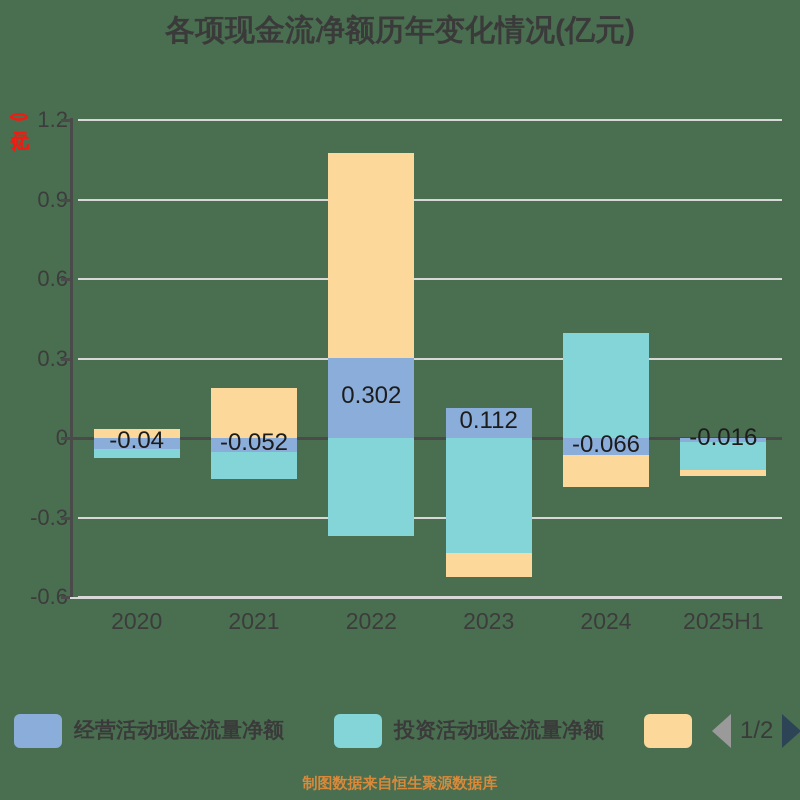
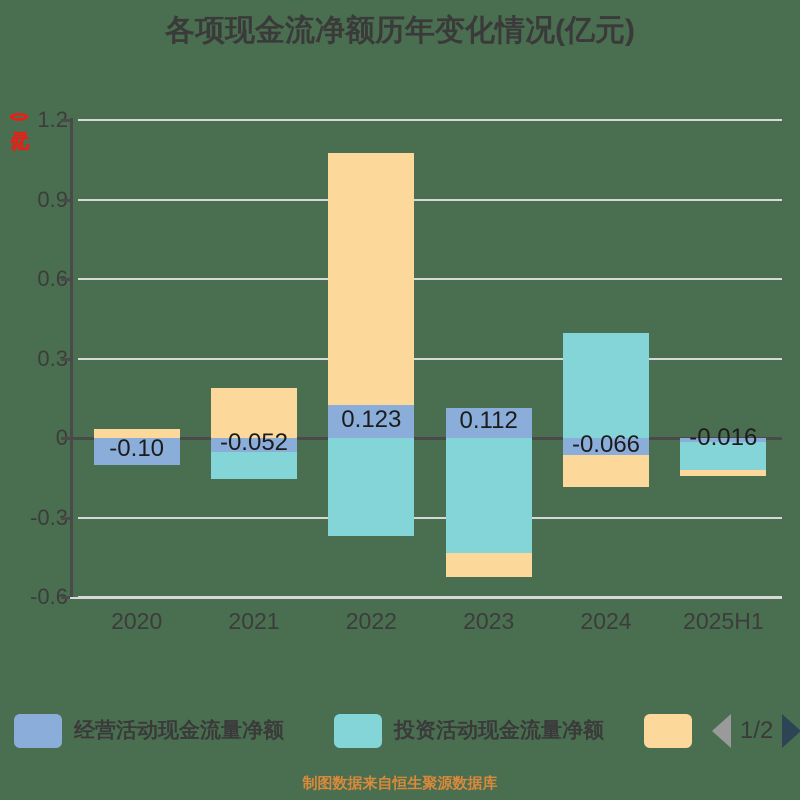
经营活动现金流量净额/2020: -0.04 -> -0.10
经营活动现金流量净额/2022: 0.302 -> 0.123
